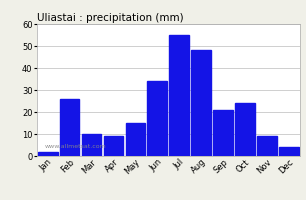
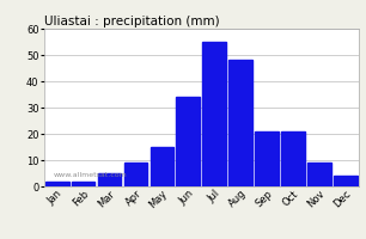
Feb: 26 -> 2
Mar: 10 -> 5
Oct: 24 -> 21
